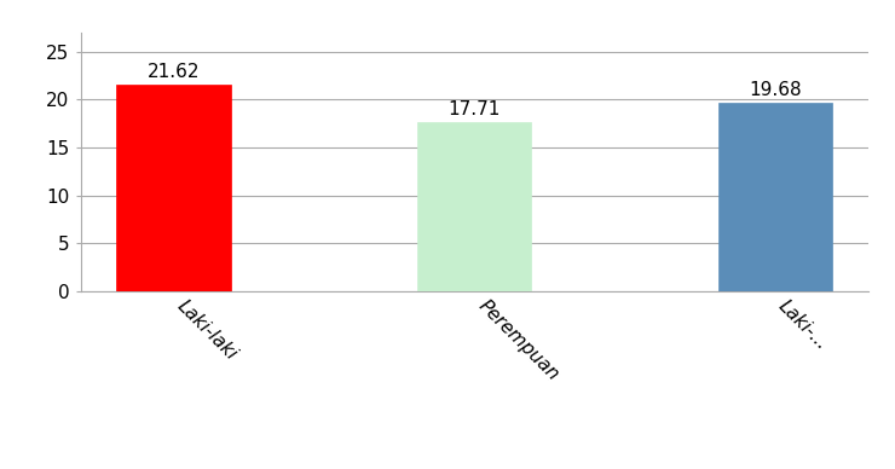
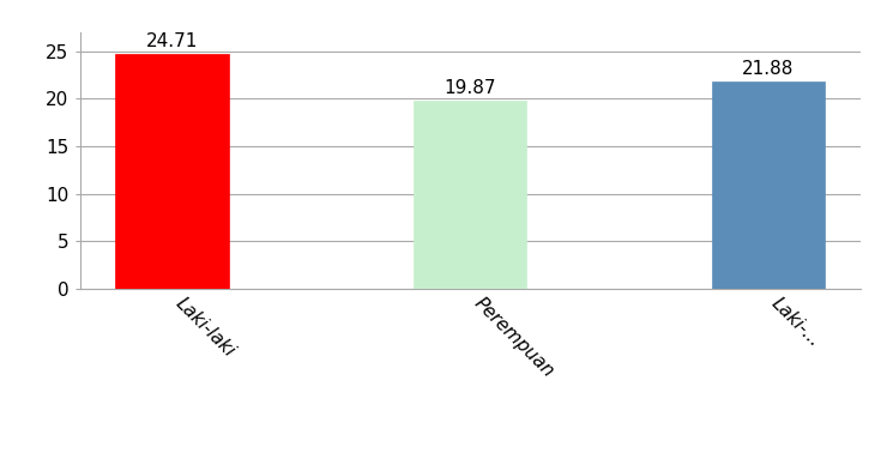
Laki-laki: 21.62 -> 24.71
Perempuan: 17.71 -> 19.87
Laki-...: 19.68 -> 21.88
